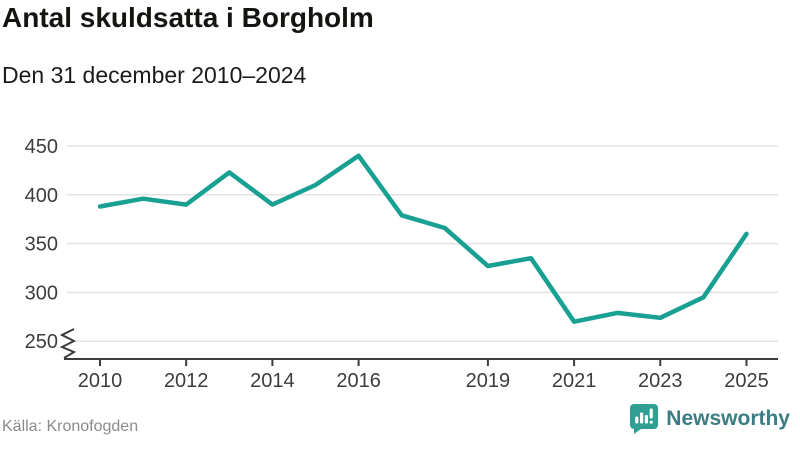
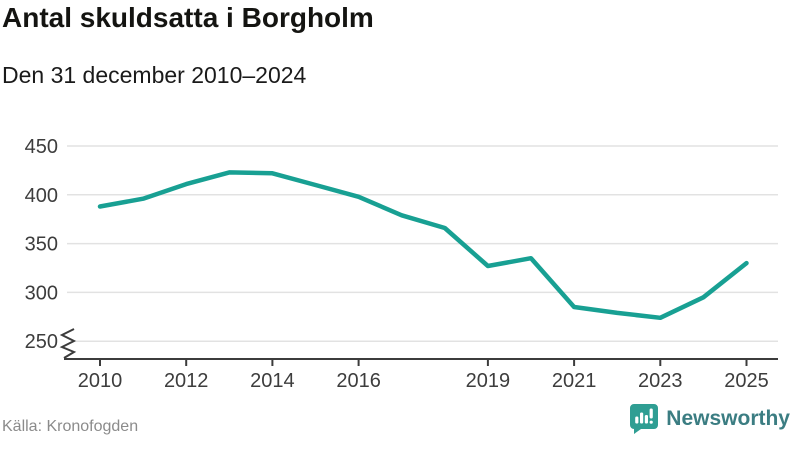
2012: 390 -> 410
2014: 390 -> 420
2016: 440 -> 400
2021: 270 -> 280
2025: 360 -> 330
